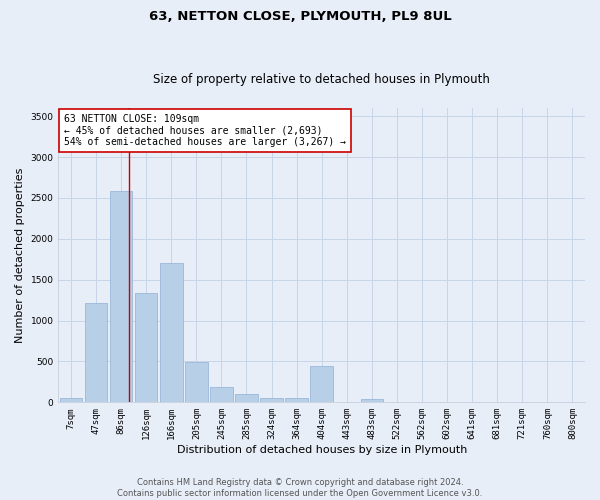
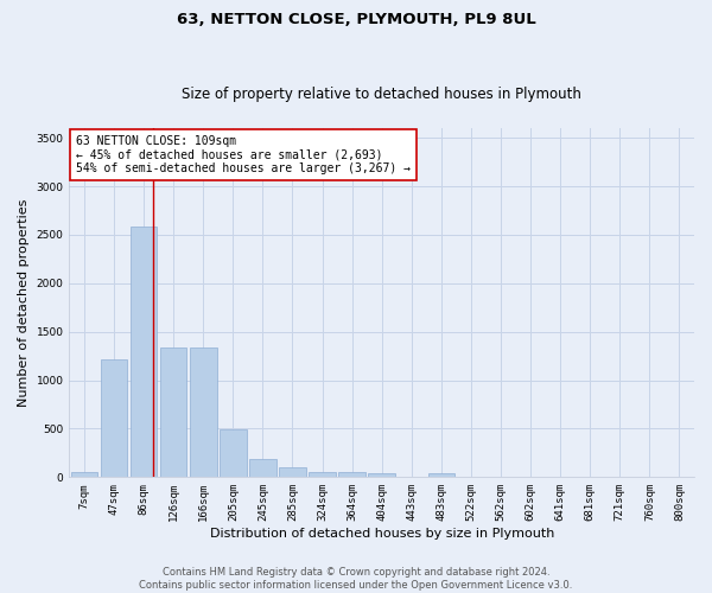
166sqm: 1700 -> 1340
404sqm: 440 -> 40
